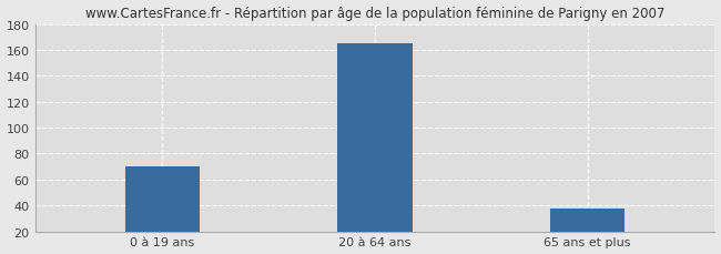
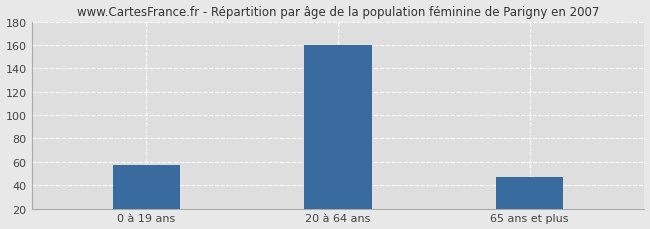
0 à 19 ans: 70 -> 57
20 à 64 ans: 165 -> 160
65 ans et plus: 38 -> 47
